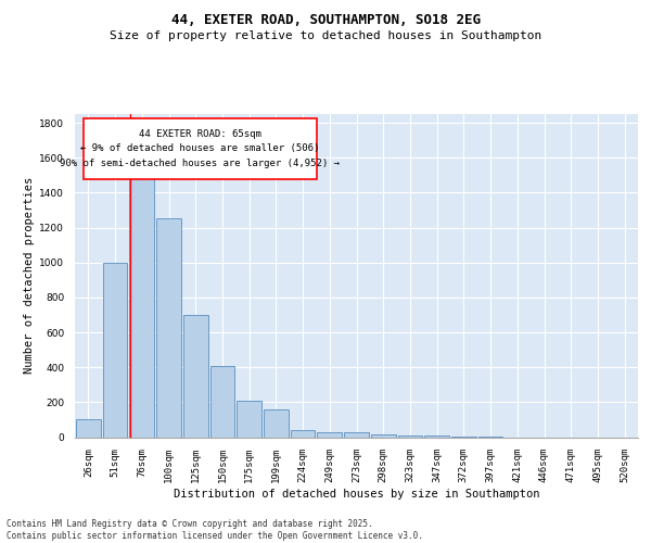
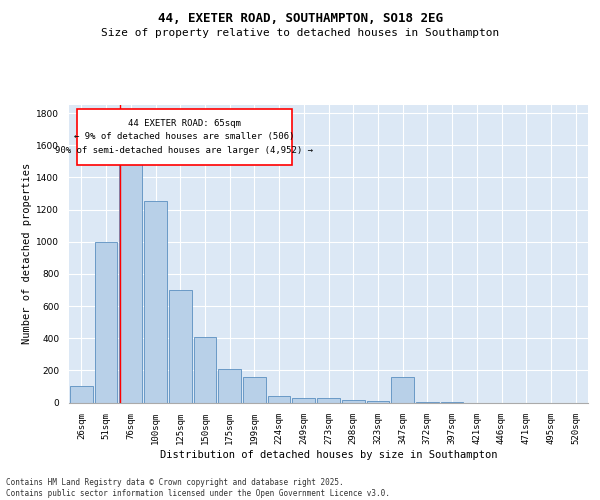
347sqm: 10 -> 160
